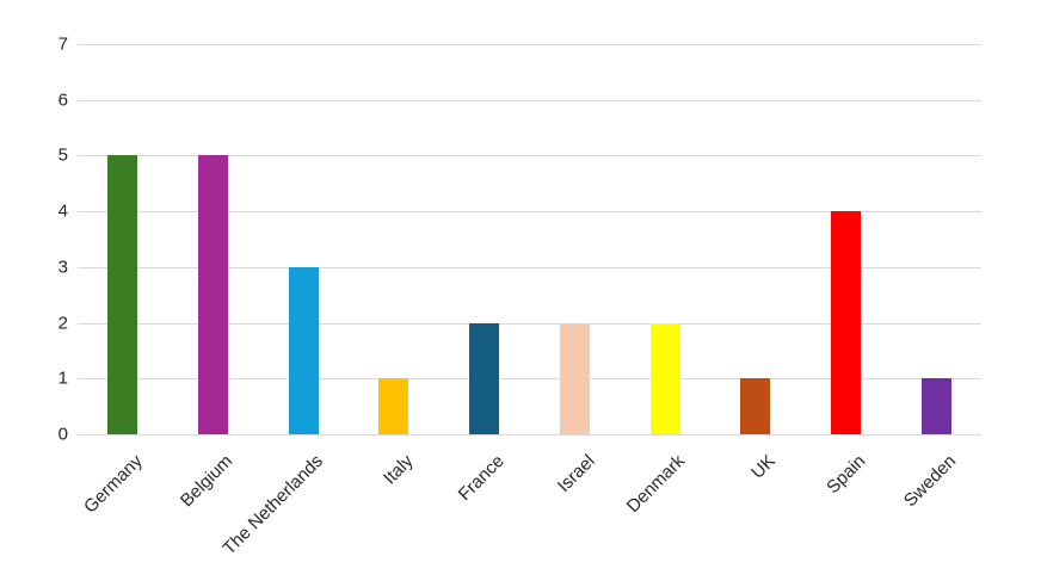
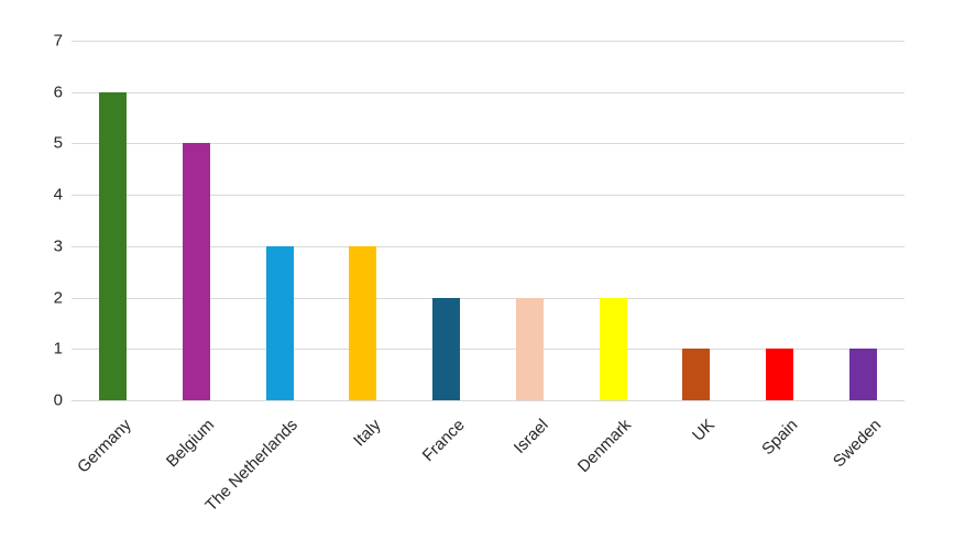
Germany: 5 -> 6
Italy: 1 -> 3
Spain: 4 -> 1
